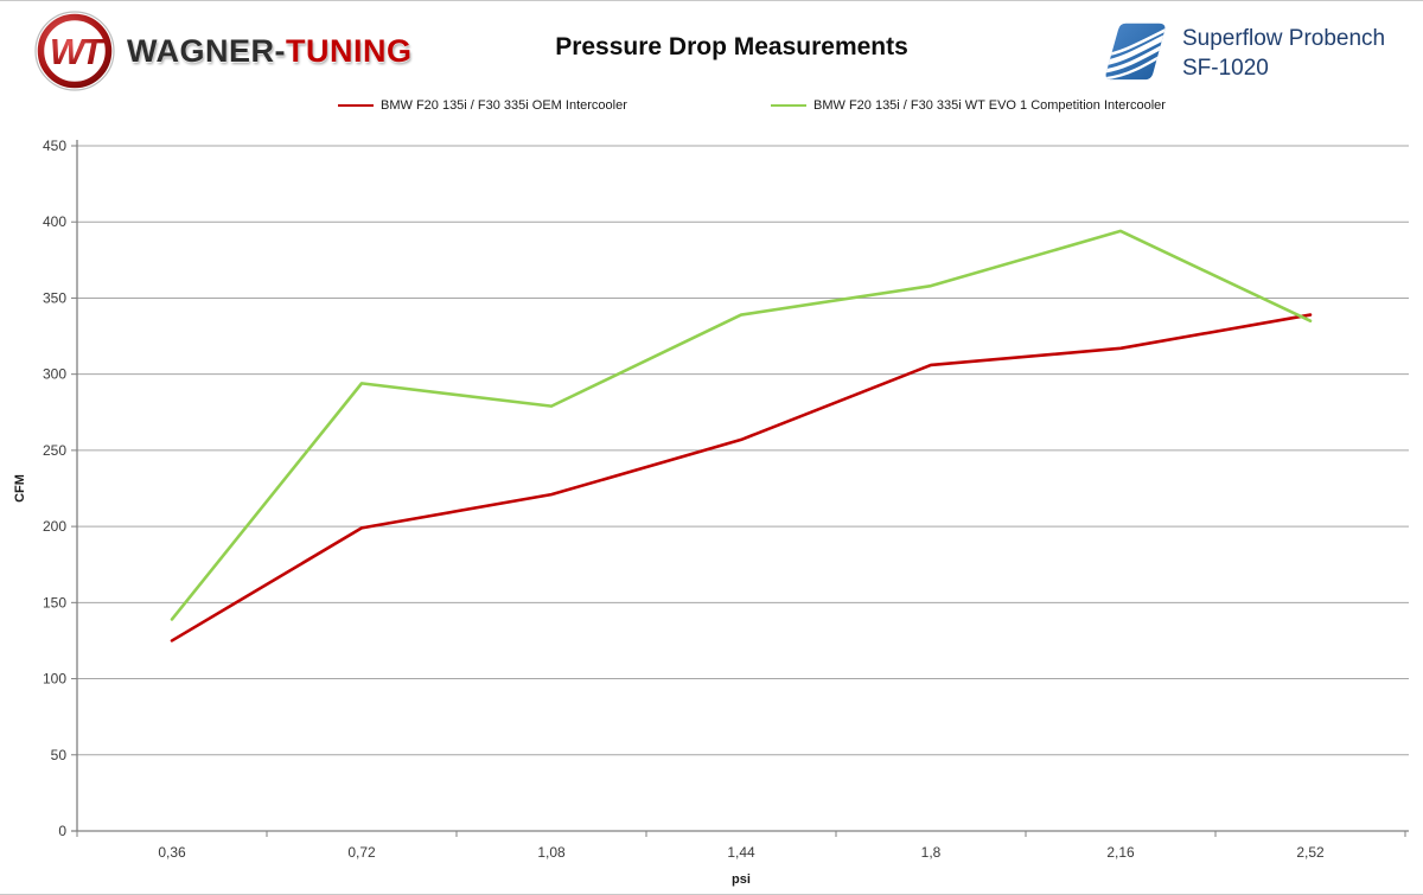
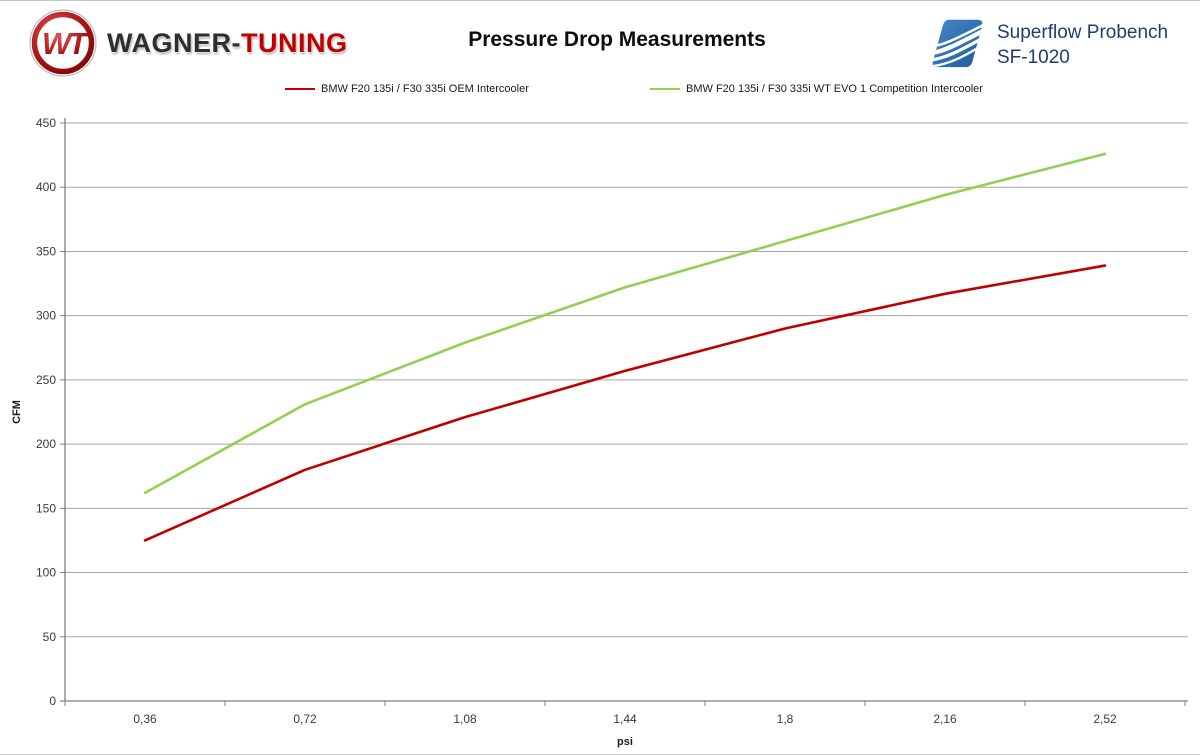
BMW F20 135i / F30 335i WT EVO 1 Competition Intercooler/0,36: 139 -> 162
BMW F20 135i / F30 335i OEM Intercooler/0,72: 199 -> 180
BMW F20 135i / F30 335i WT EVO 1 Competition Intercooler/0,72: 294 -> 231
BMW F20 135i / F30 335i WT EVO 1 Competition Intercooler/1,44: 339 -> 322
BMW F20 135i / F30 335i OEM Intercooler/1,8: 306 -> 290
BMW F20 135i / F30 335i WT EVO 1 Competition Intercooler/2,52: 335 -> 426
